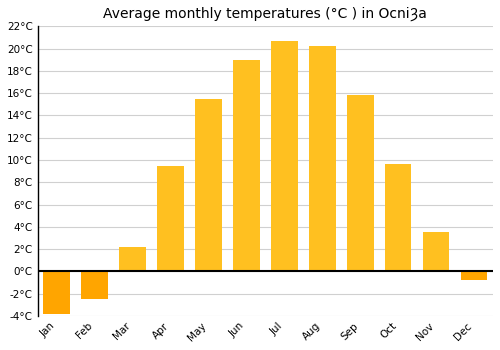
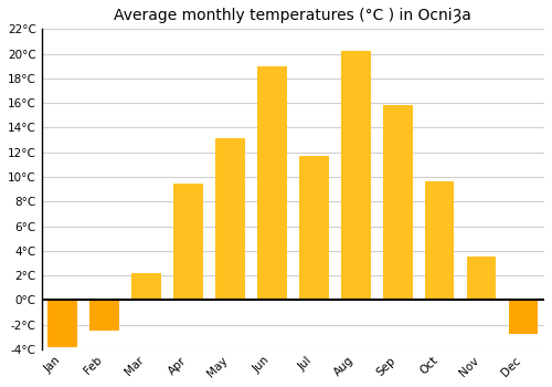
May: 15.5°C -> 13.1°C
Jul: 20.7°C -> 11.7°C
Dec: -0.8°C -> -2.7°C
